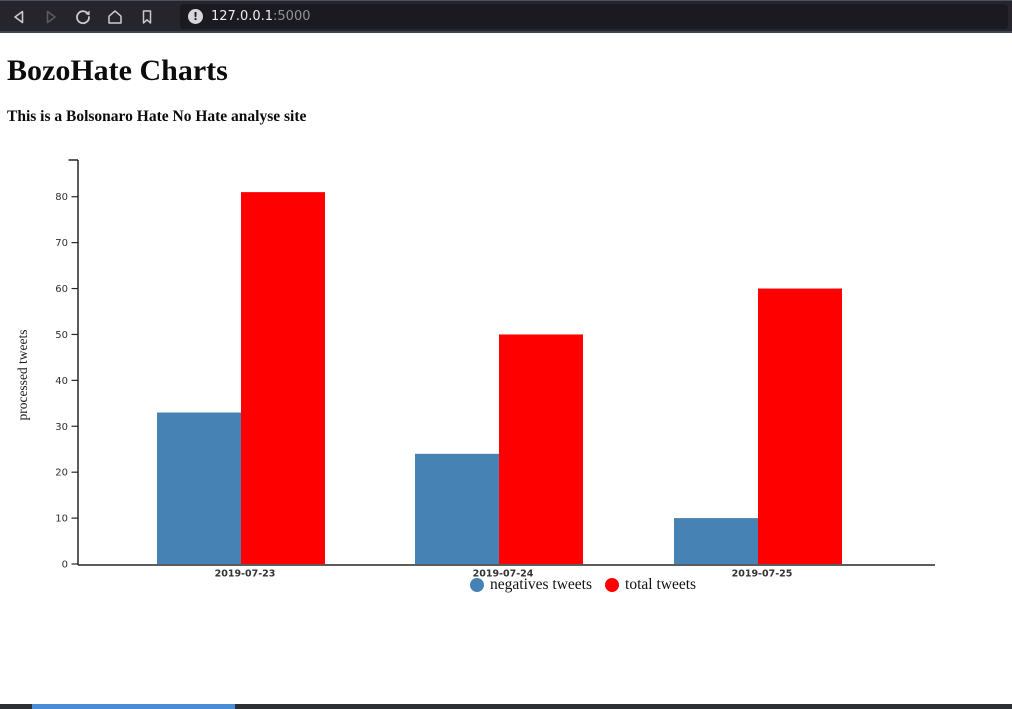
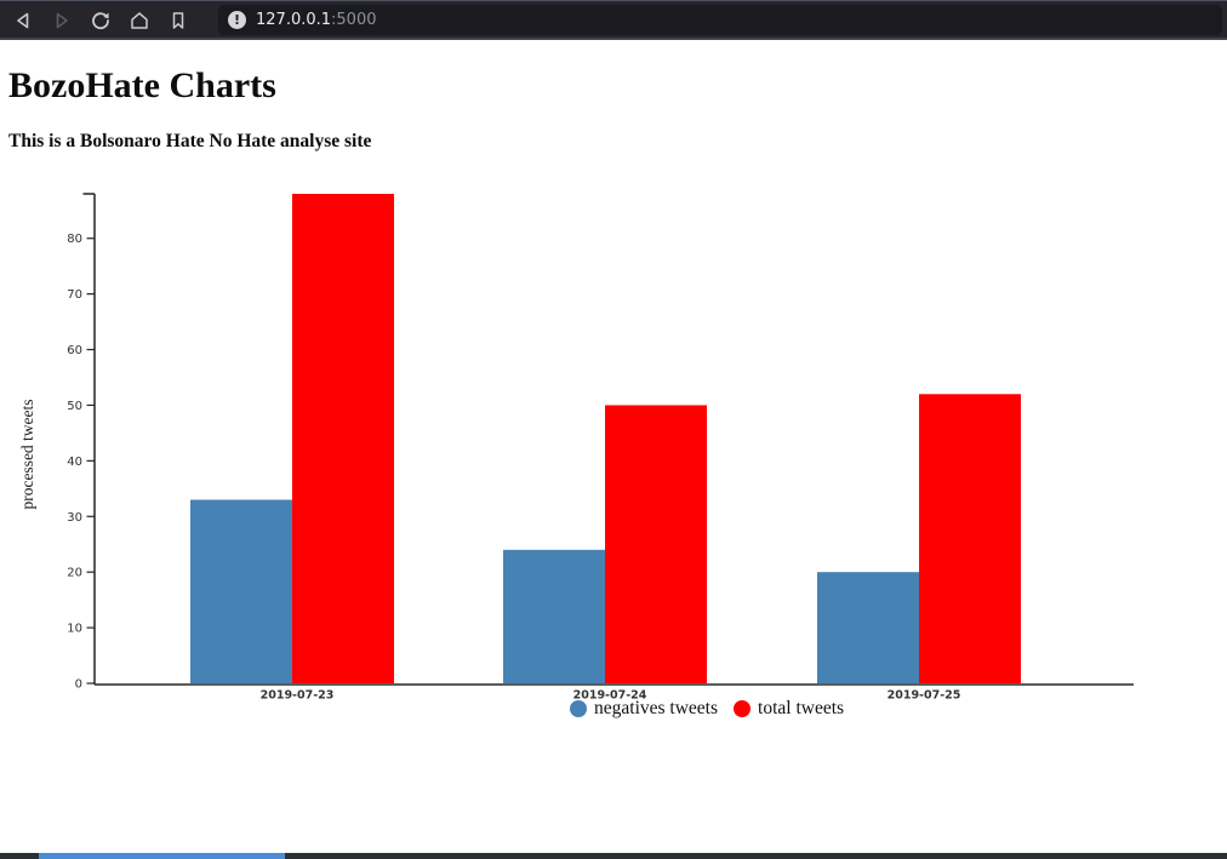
total tweets/2019-07-23: 81 -> 88
negatives tweets/2019-07-25: 10 -> 20
total tweets/2019-07-25: 60 -> 52
